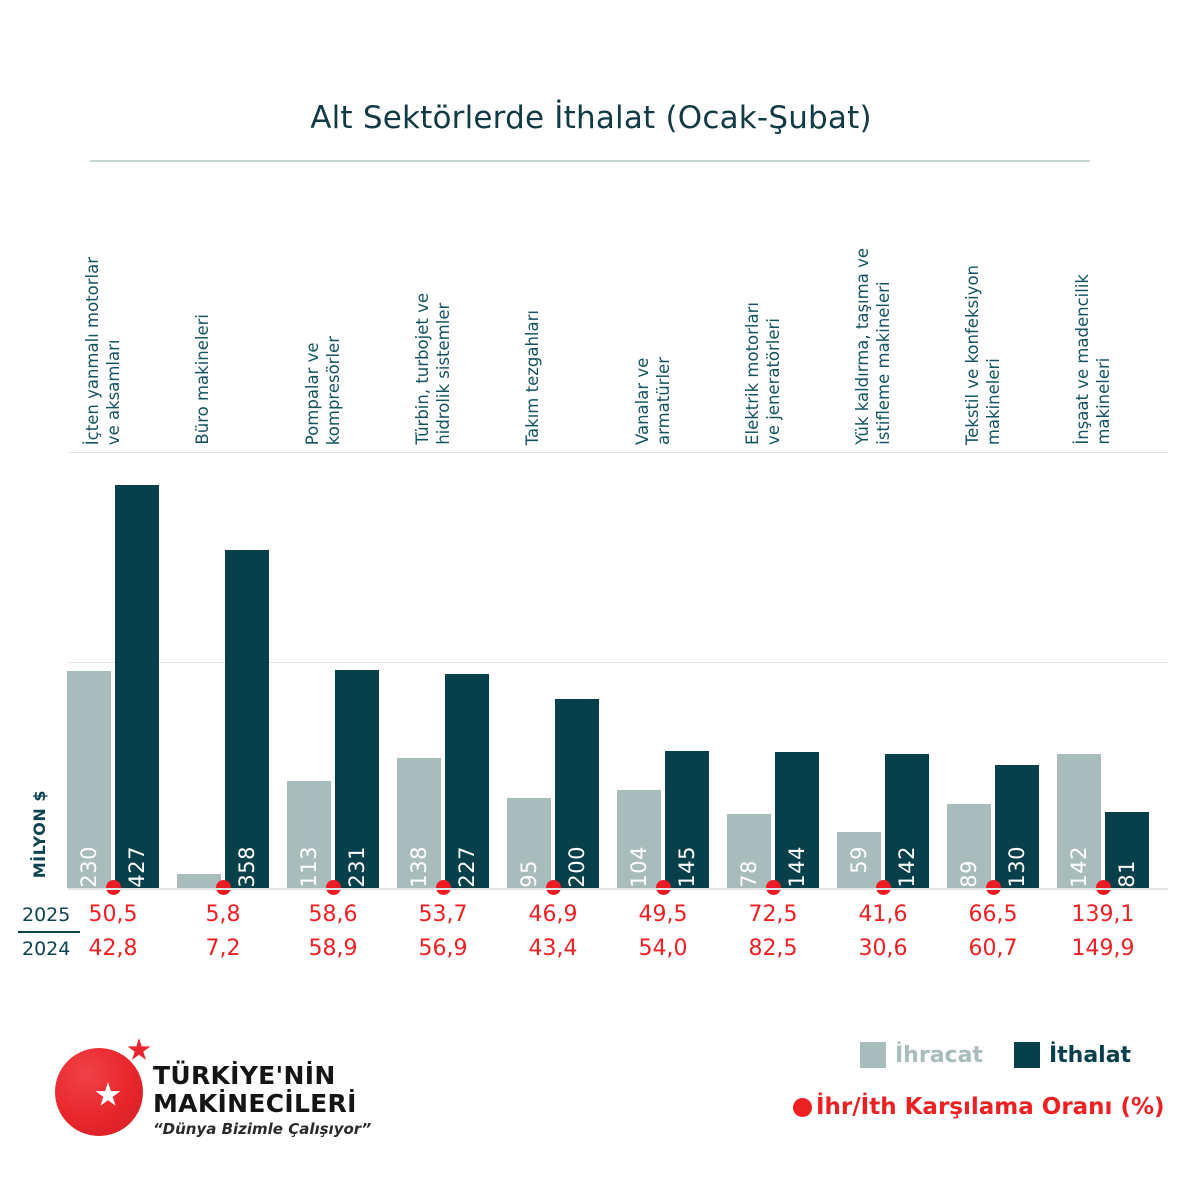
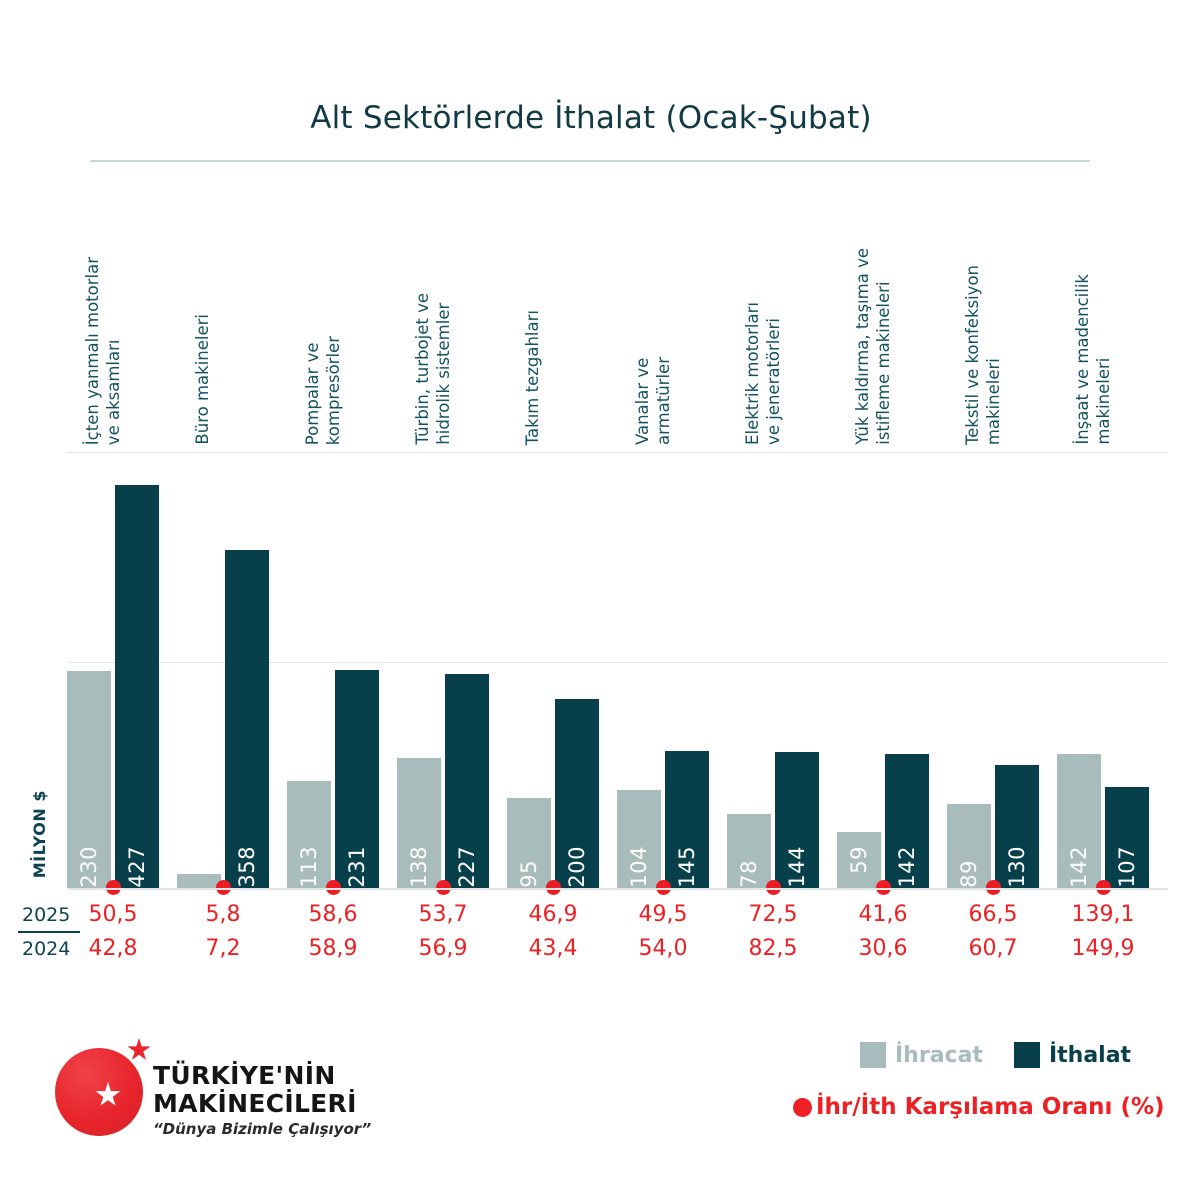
İthalat/İnşaat ve madencilik makineleri: 81 -> 107
